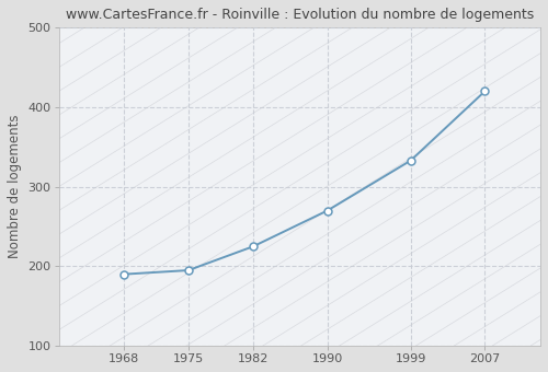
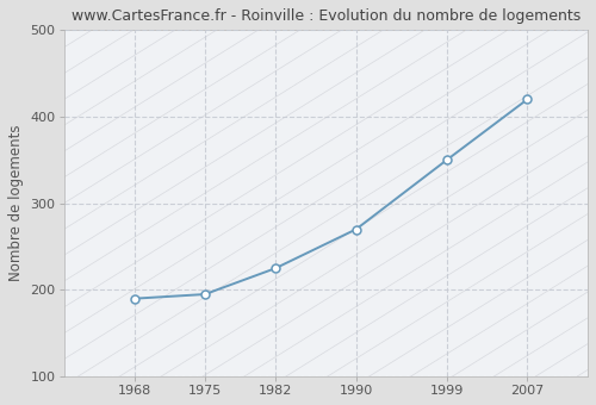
1999: 333 -> 350
